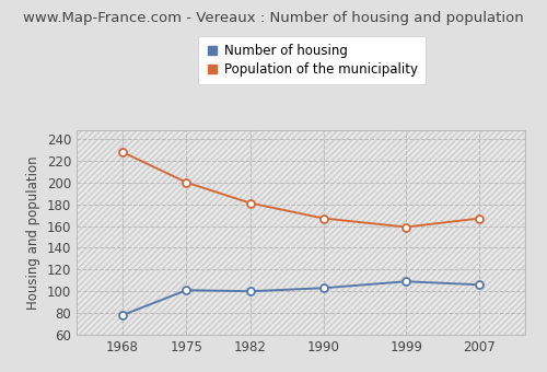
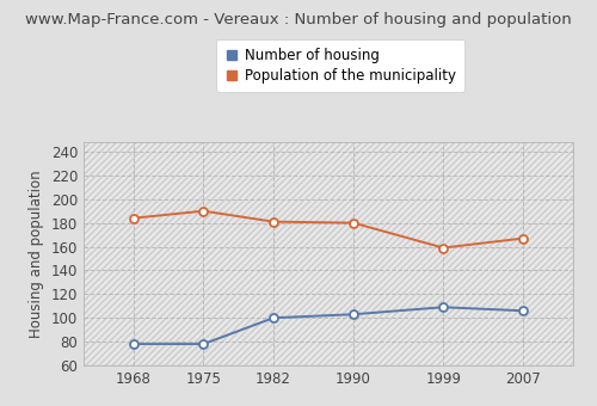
Population of the municipality/1968: 228 -> 184
Number of housing/1975: 101 -> 78
Population of the municipality/1975: 200 -> 190
Population of the municipality/1990: 167 -> 180
